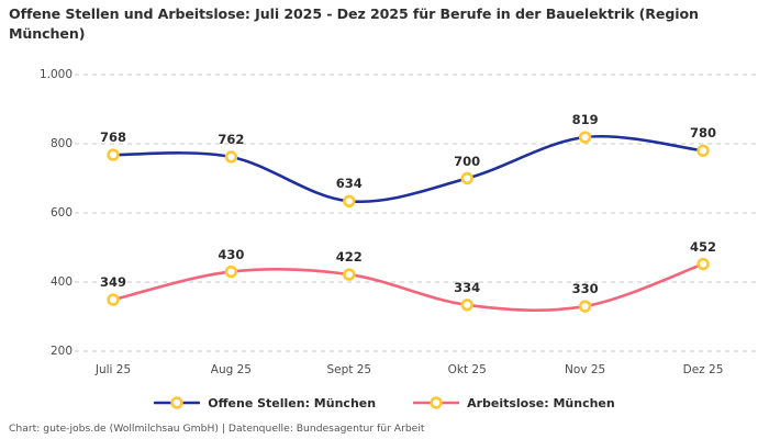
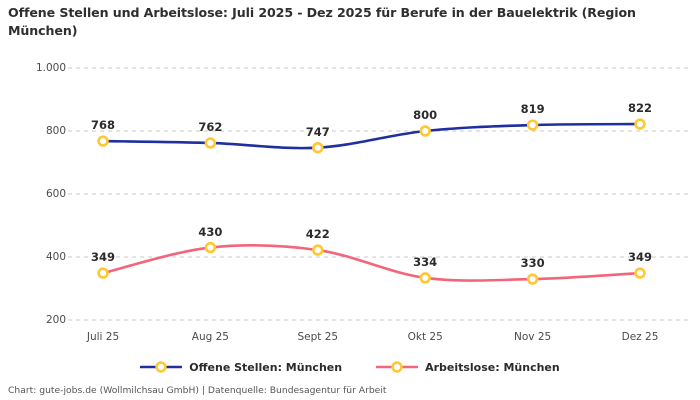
Offene Stellen: München/Sept 25: 634 -> 747
Offene Stellen: München/Okt 25: 700 -> 800
Offene Stellen: München/Dez 25: 780 -> 822
Arbeitslose: München/Dez 25: 452 -> 349
